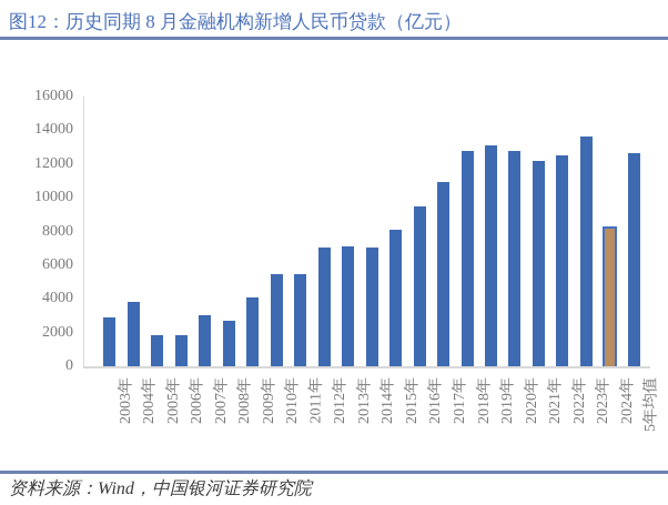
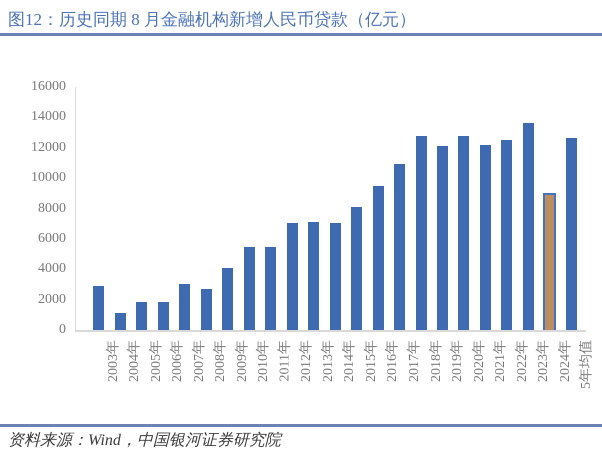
2004年: 3800 -> 1200
2019年: 13100 -> 12100
2024年: 8300 -> 9000
